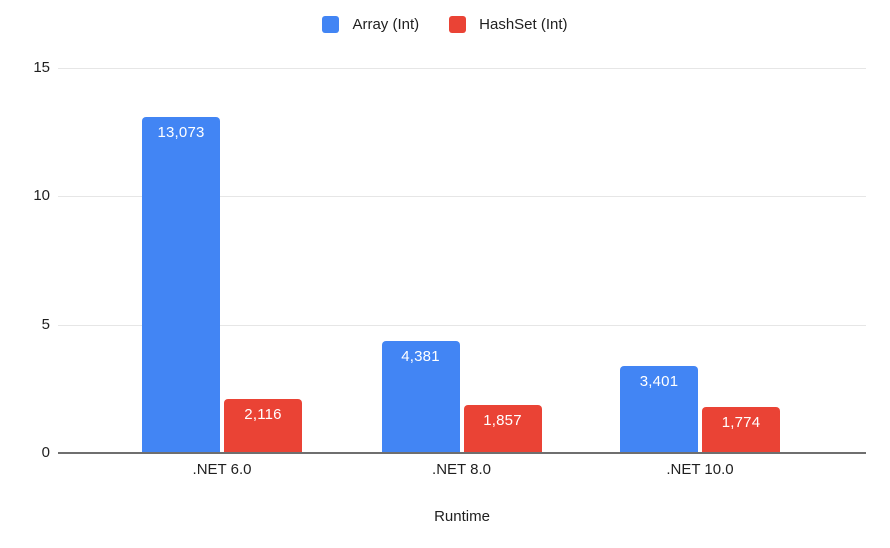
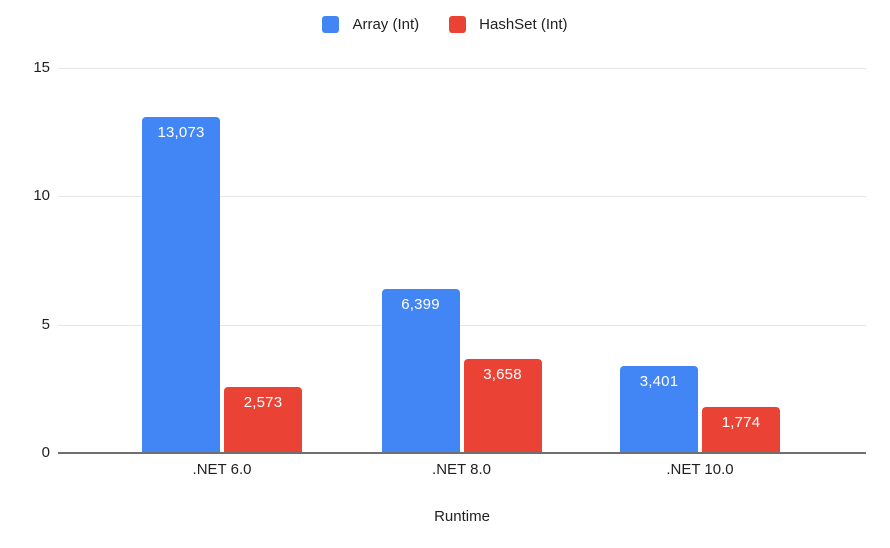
HashSet (Int)/.NET 6.0: 2,116 -> 2,573
Array (Int)/.NET 8.0: 4,381 -> 6,399
HashSet (Int)/.NET 8.0: 1,857 -> 3,658
